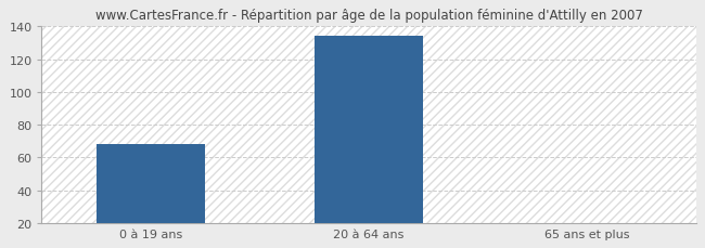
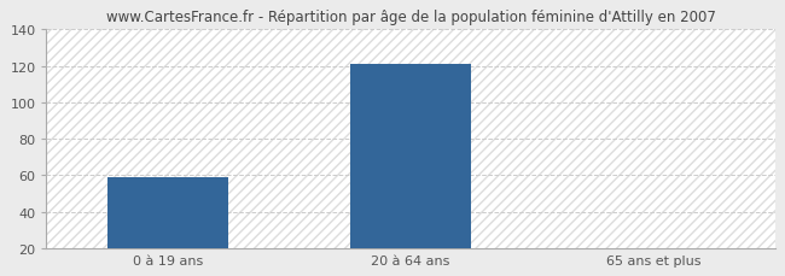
0 à 19 ans: 68 -> 59
20 à 64 ans: 134 -> 121
